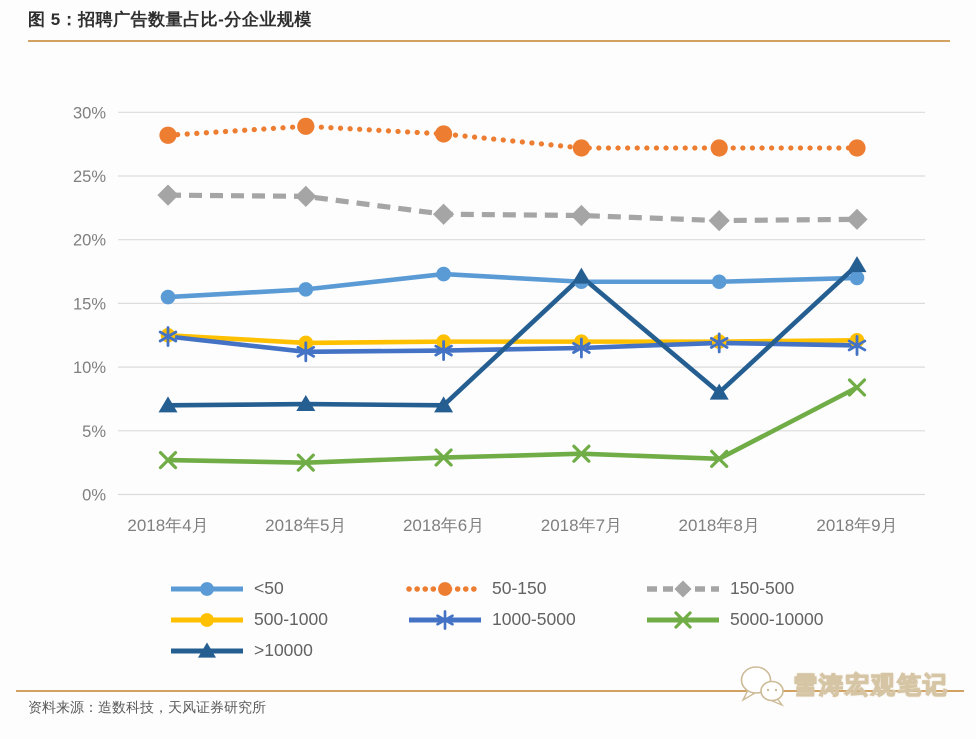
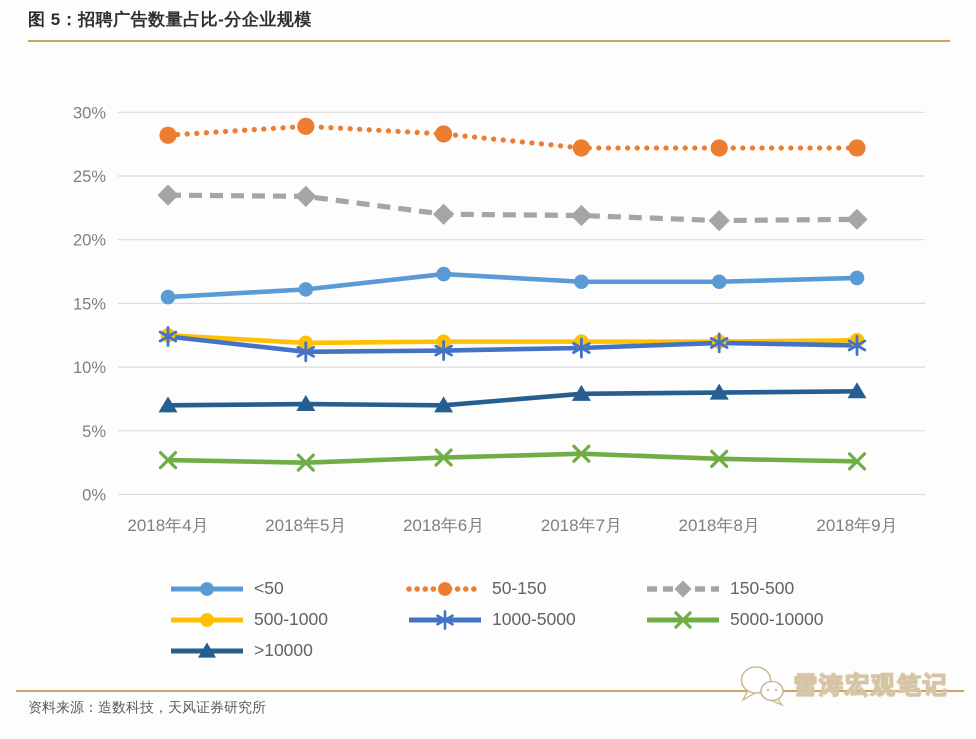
>10000/2018年7月: 17.1% -> 7.9%
5000-10000/2018年9月: 8.4% -> 2.6%
>10000/2018年9月: 18.0% -> 8.1%
